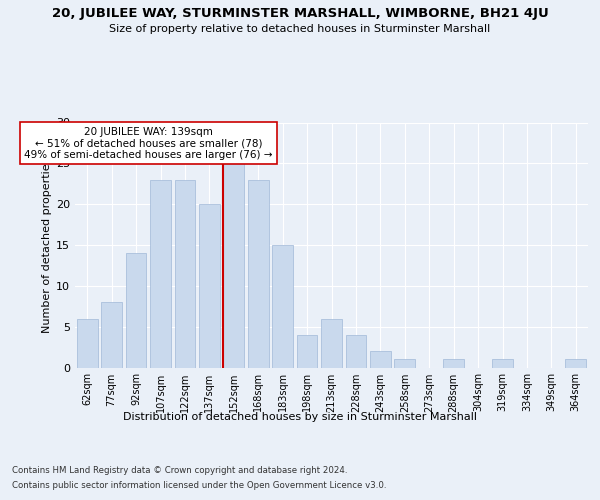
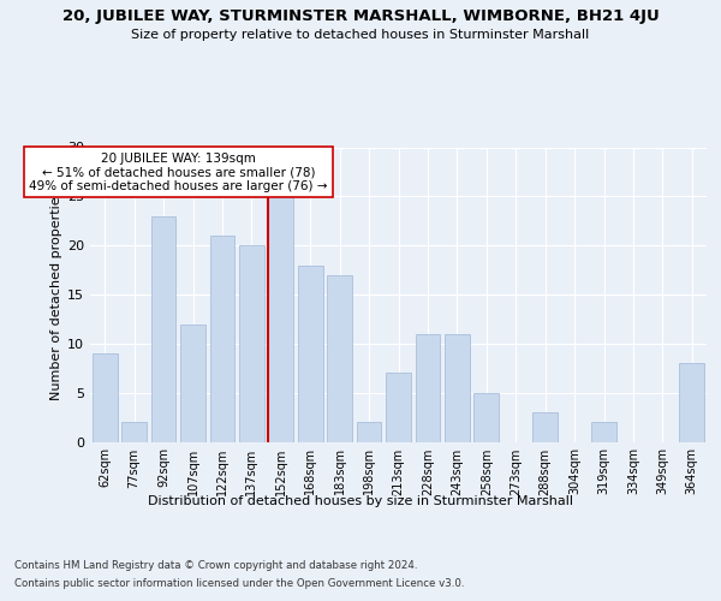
62sqm: 6 -> 9
77sqm: 8 -> 2
92sqm: 14 -> 23
107sqm: 23 -> 12
122sqm: 23 -> 21
168sqm: 23 -> 18
183sqm: 15 -> 17
198sqm: 4 -> 2
213sqm: 6 -> 7
228sqm: 4 -> 11
243sqm: 2 -> 11
258sqm: 1 -> 5
288sqm: 1 -> 3
319sqm: 1 -> 2
364sqm: 1 -> 8
